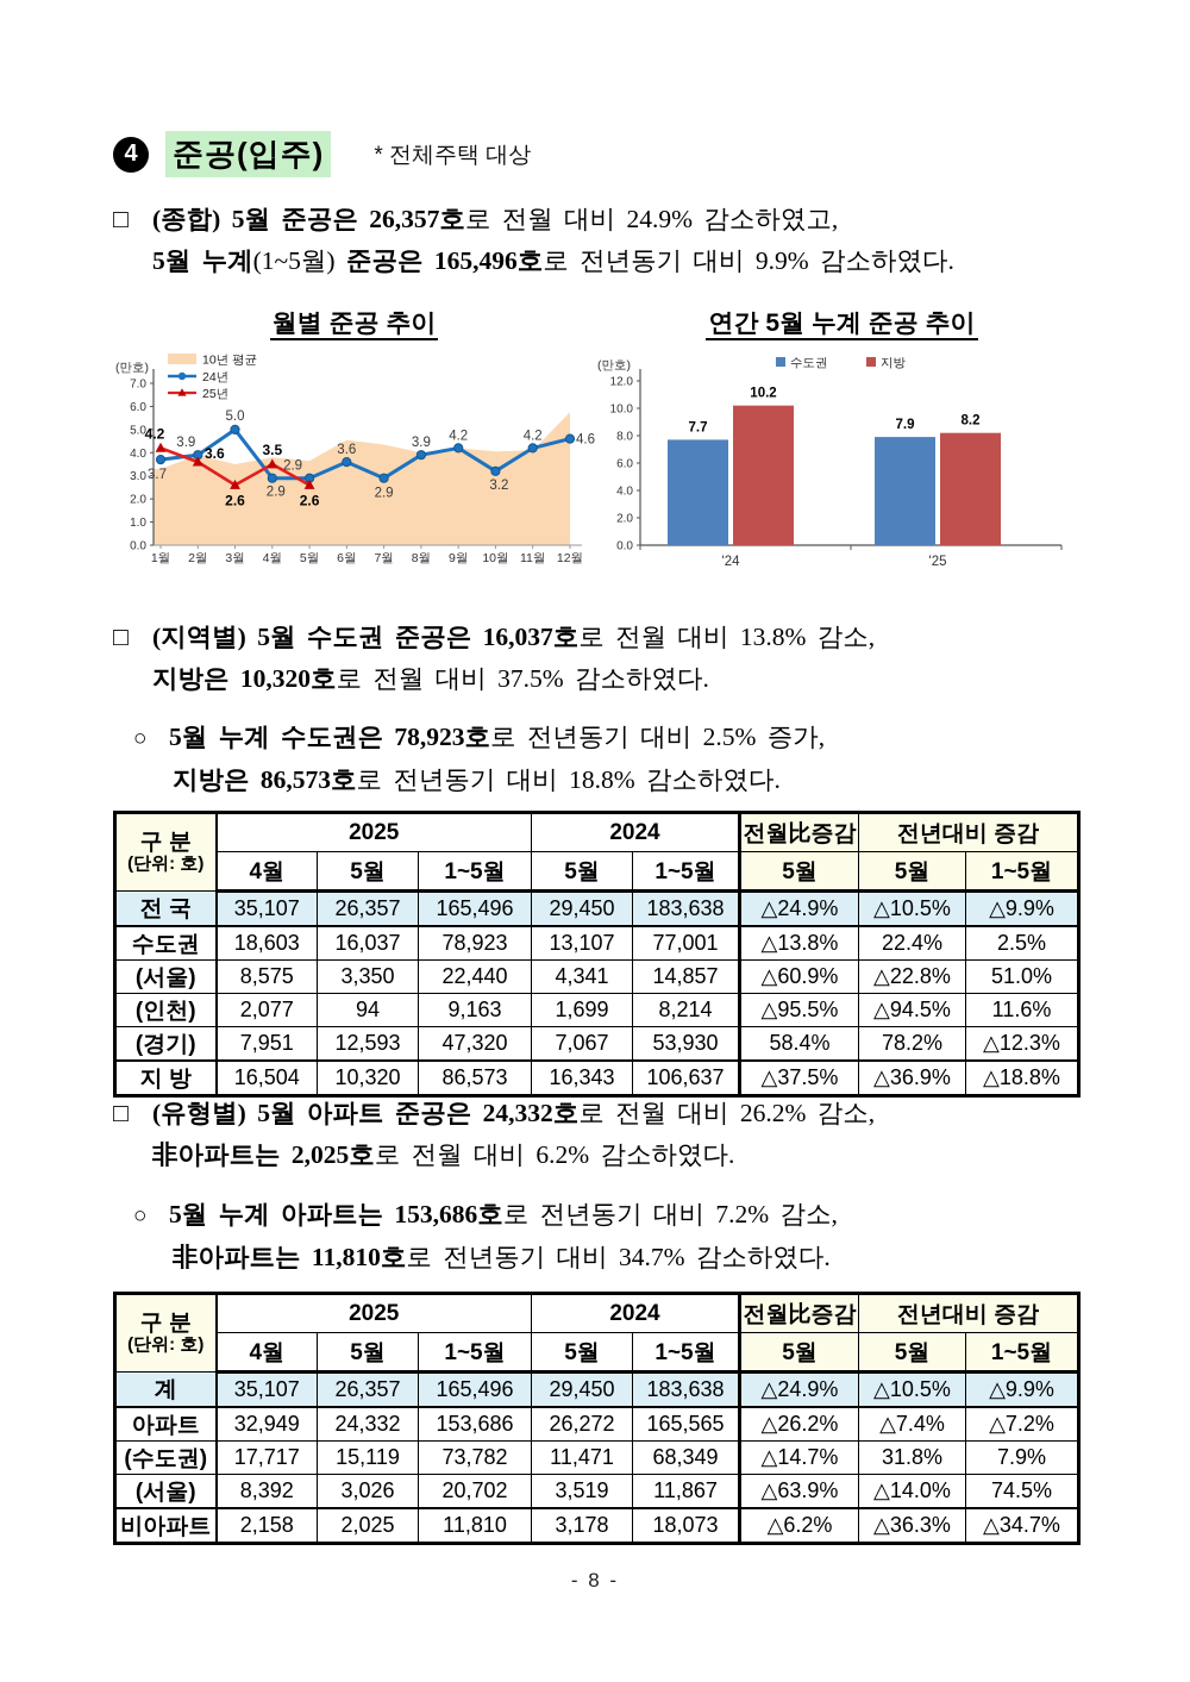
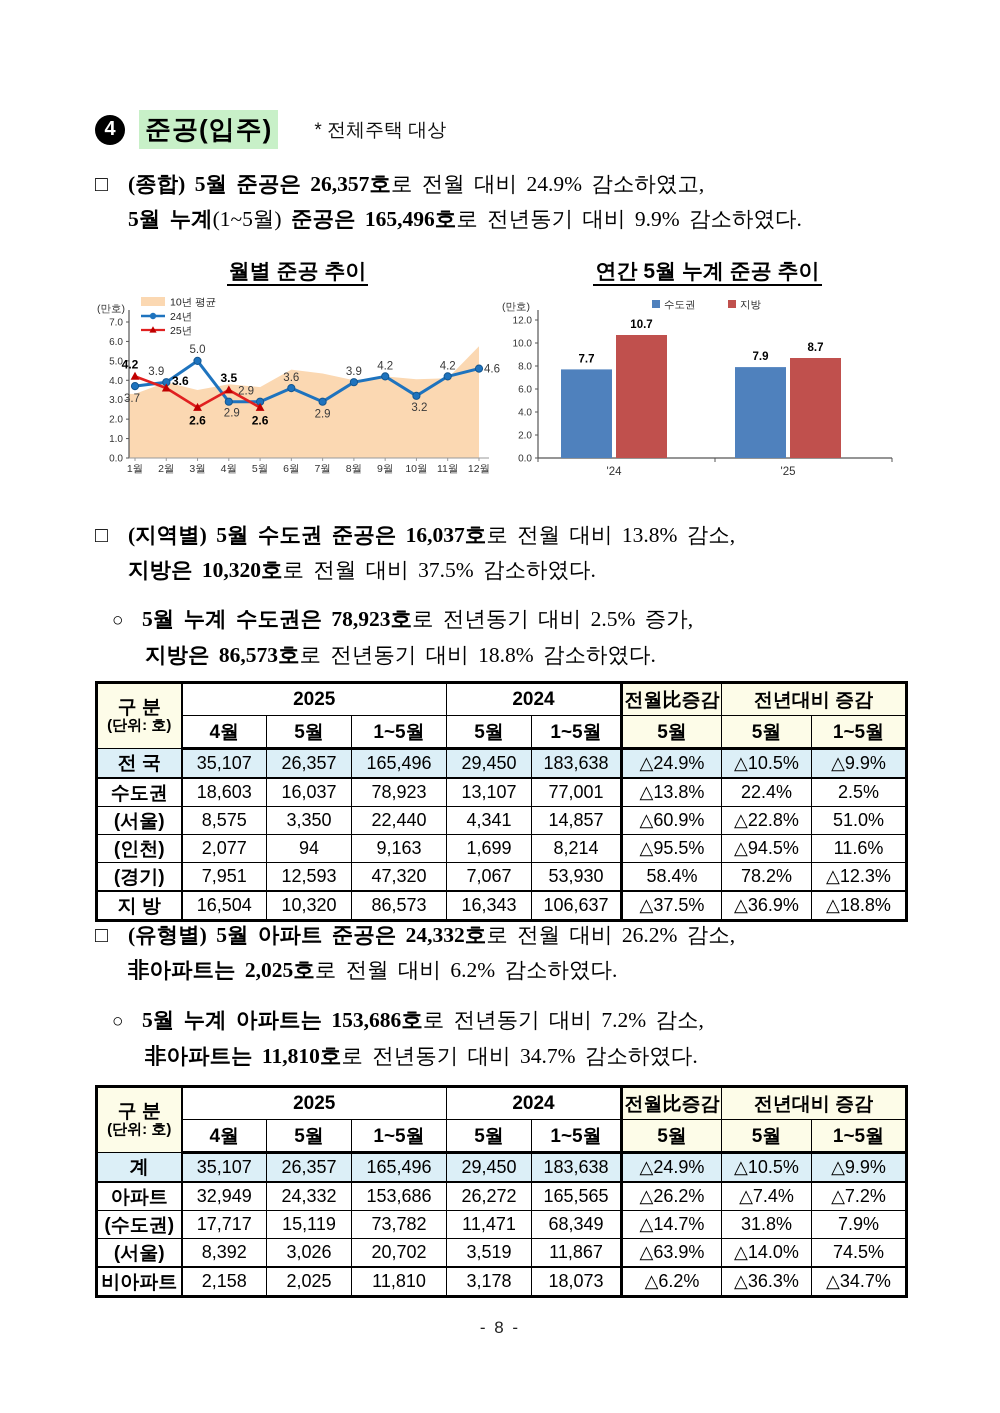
연간 5월 누계 준공 추이/지방/'24: 10.2 -> 10.7
연간 5월 누계 준공 추이/지방/'25: 8.2 -> 8.7
